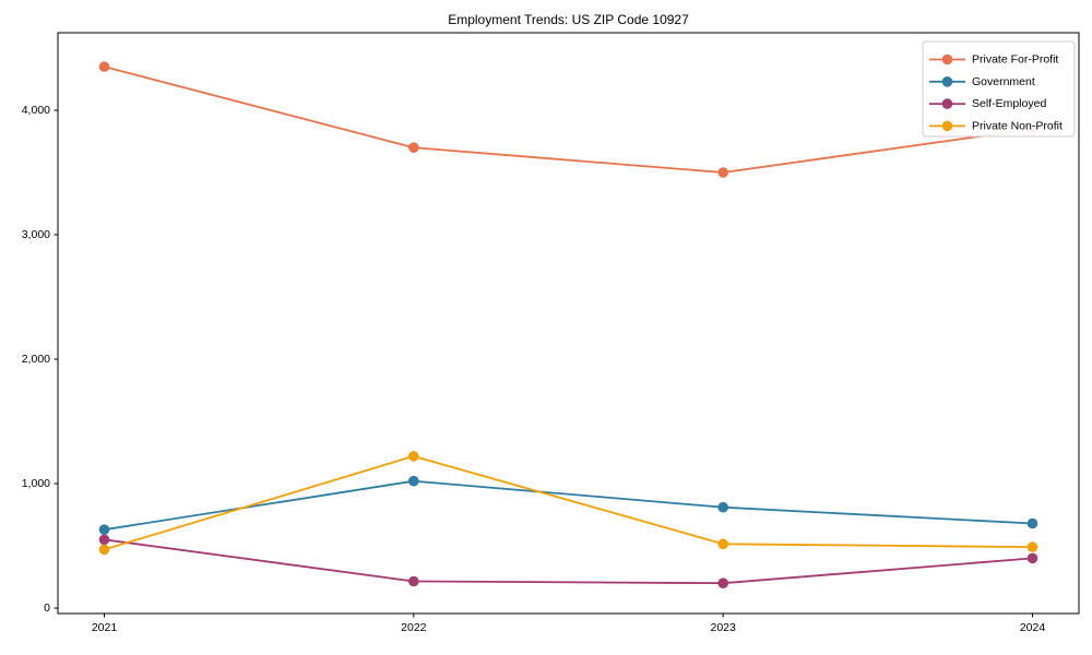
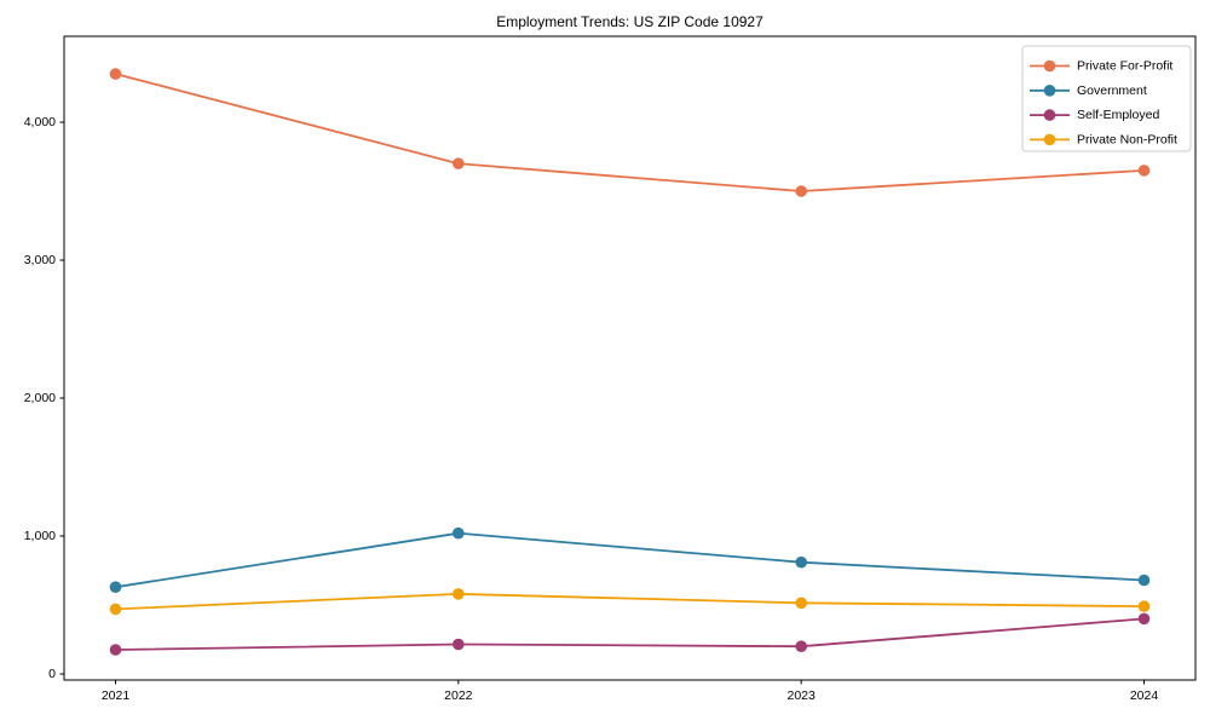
Self-Employed/2021: 550 -> 180
Private Non-Profit/2022: 1220 -> 580
Private For-Profit/2024: 3850 -> 3650
